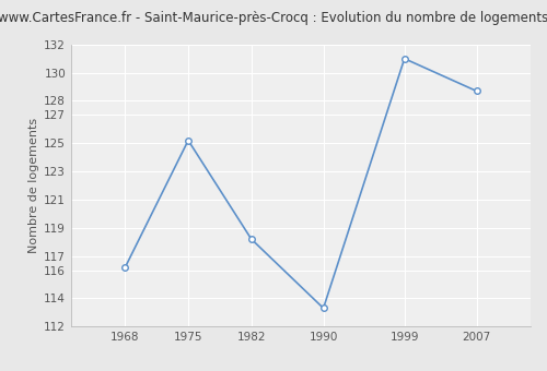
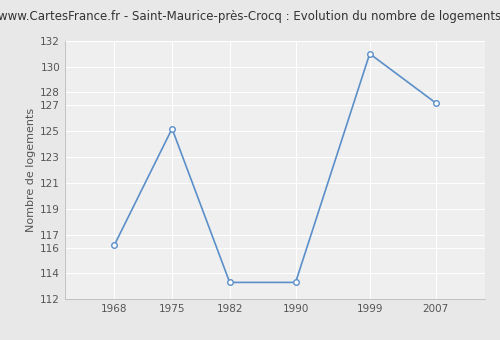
1982: 118.2 -> 113.3
2007: 128.7 -> 127.2
